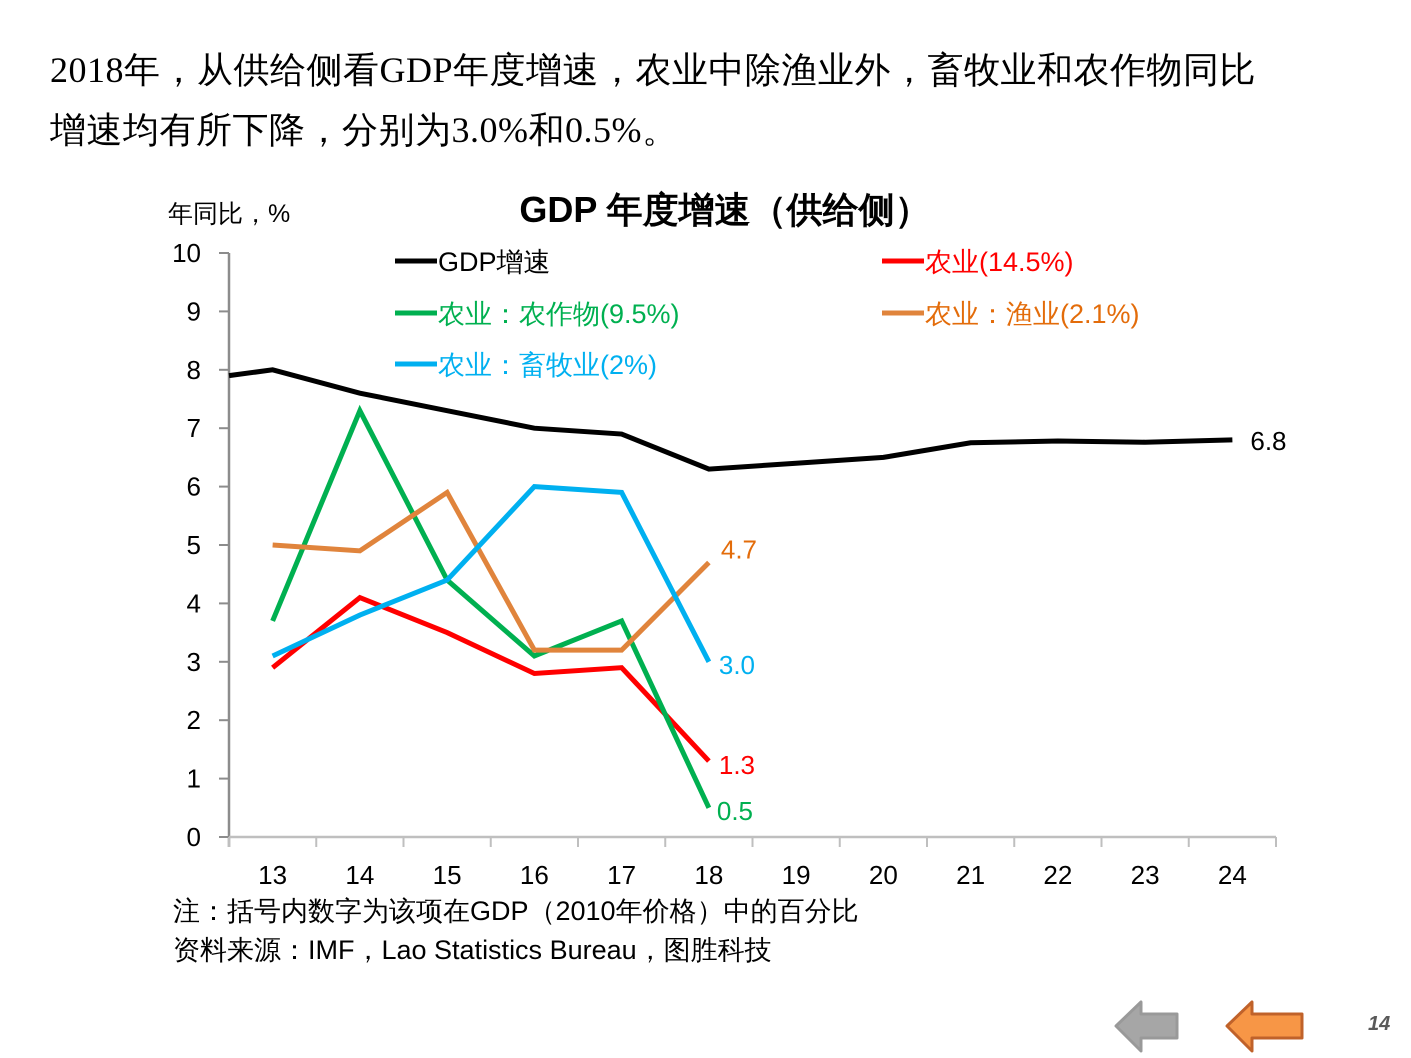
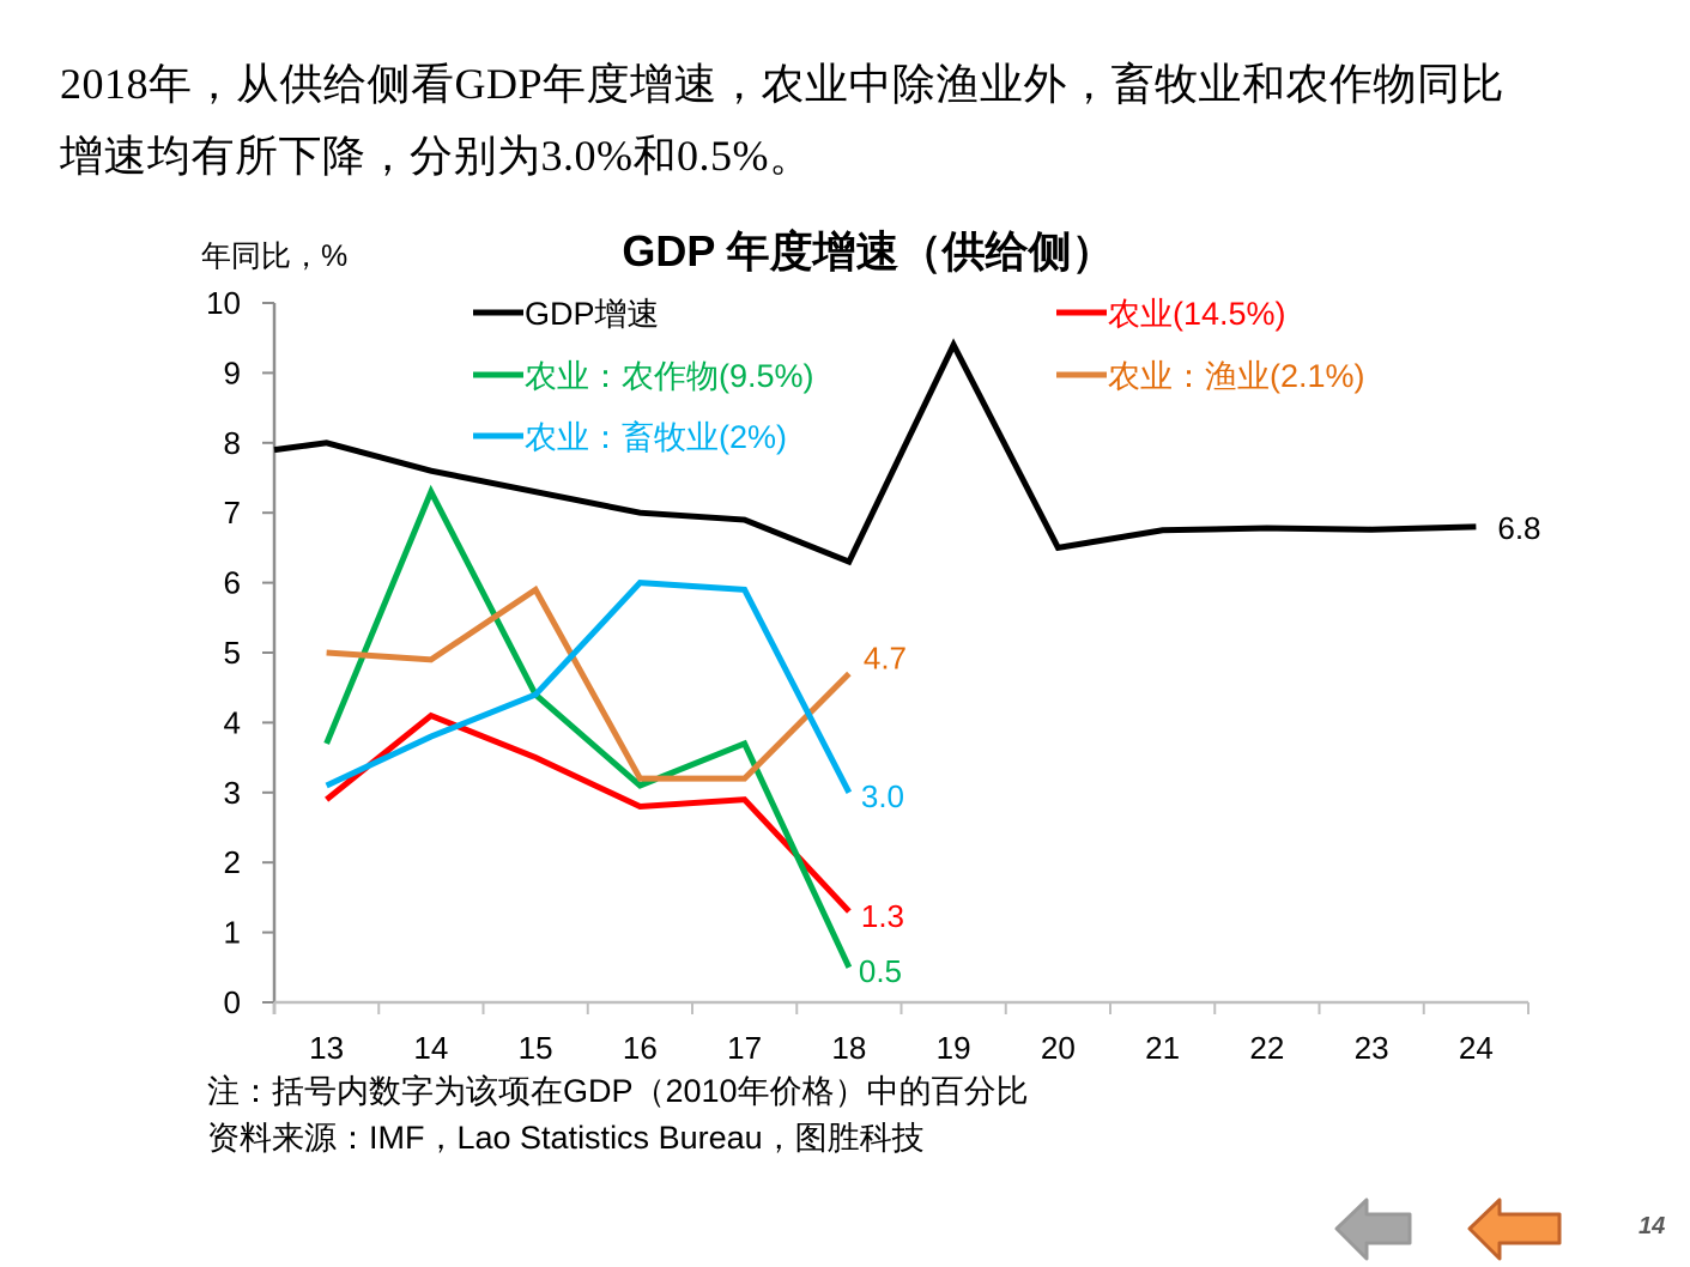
GDP增速/19: 6.4 -> 9.4
